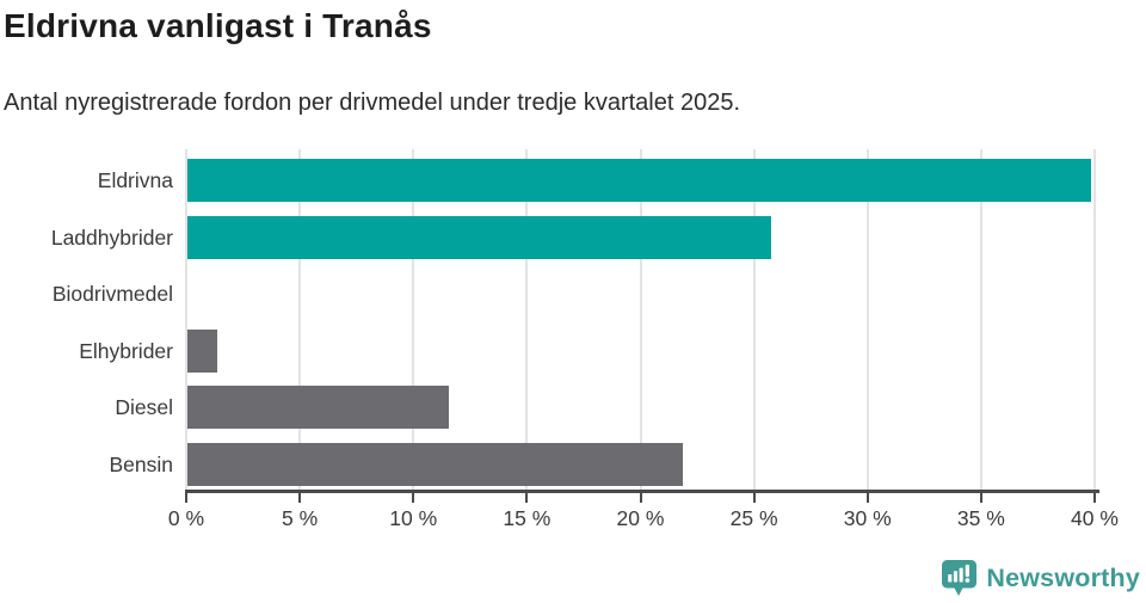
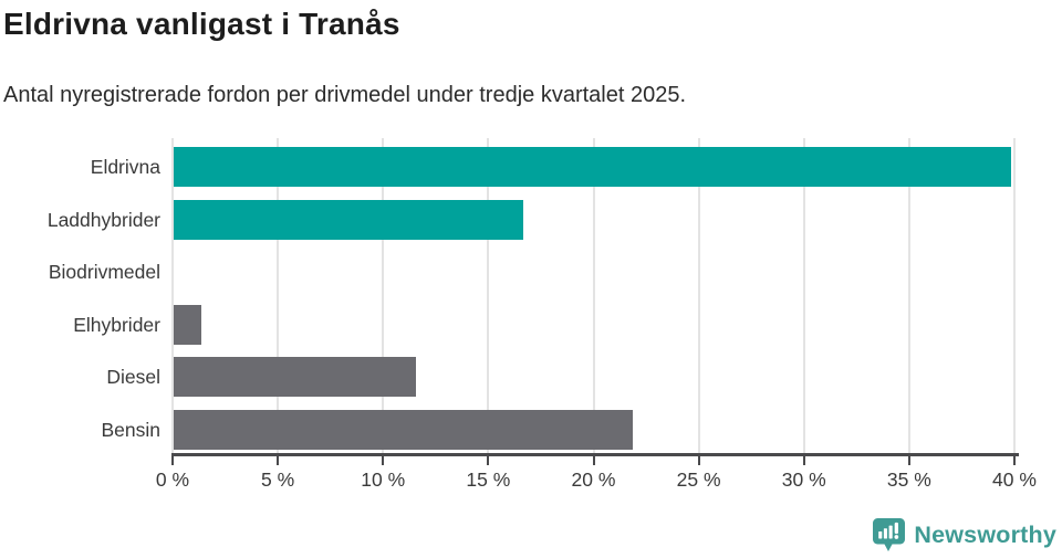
Laddhybrider: 25.7% -> 16.6%
